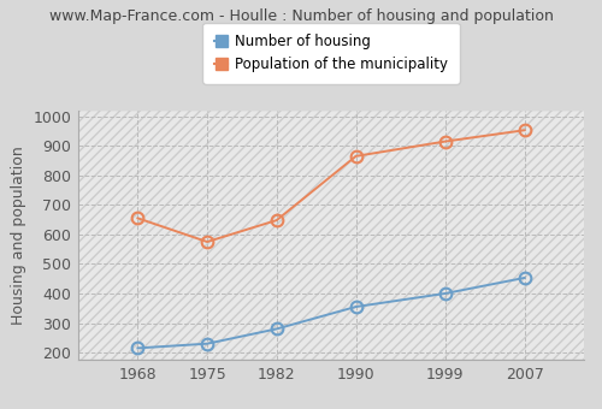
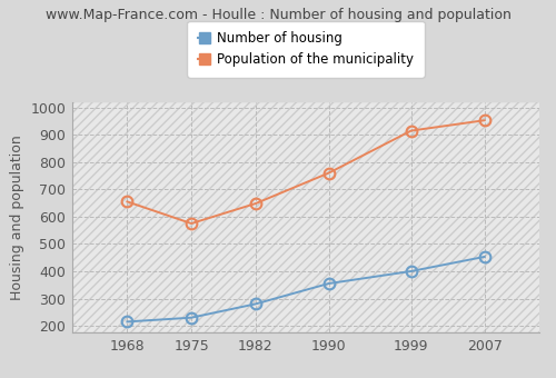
Population of the municipality/1990: 865 -> 760
